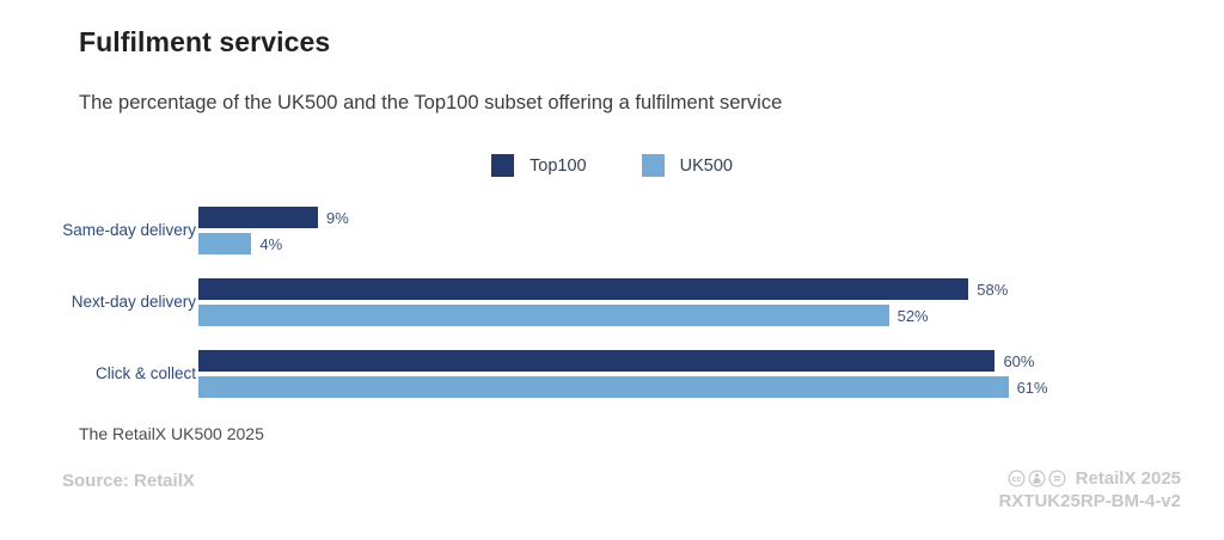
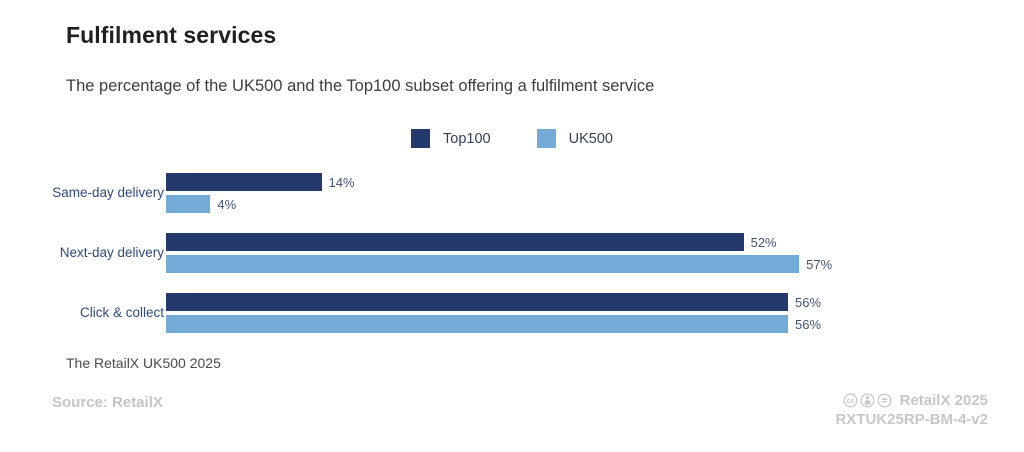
Top100/Same-day delivery: 9% -> 14%
Top100/Next-day delivery: 58% -> 52%
UK500/Next-day delivery: 52% -> 57%
Top100/Click & collect: 60% -> 56%
UK500/Click & collect: 61% -> 56%
